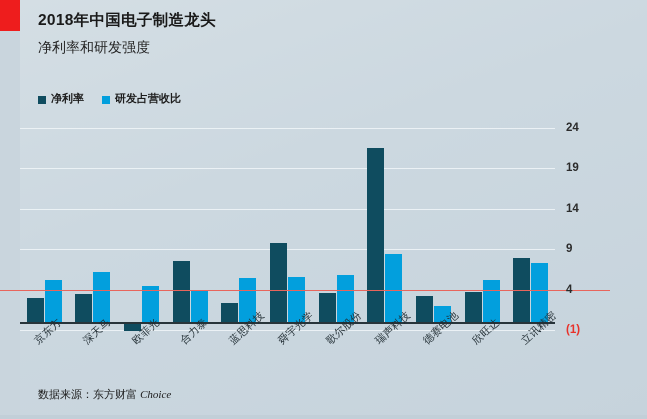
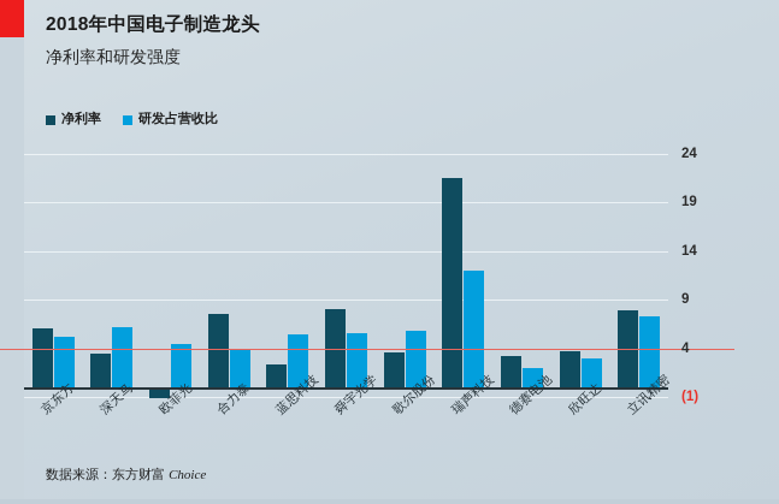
净利率/京东方: 3 -> 6
净利率/舜宇光学: 10 -> 8
研发占营收比/瑞声科技: 8 -> 12
研发占营收比/欣旺达: 5 -> 3
